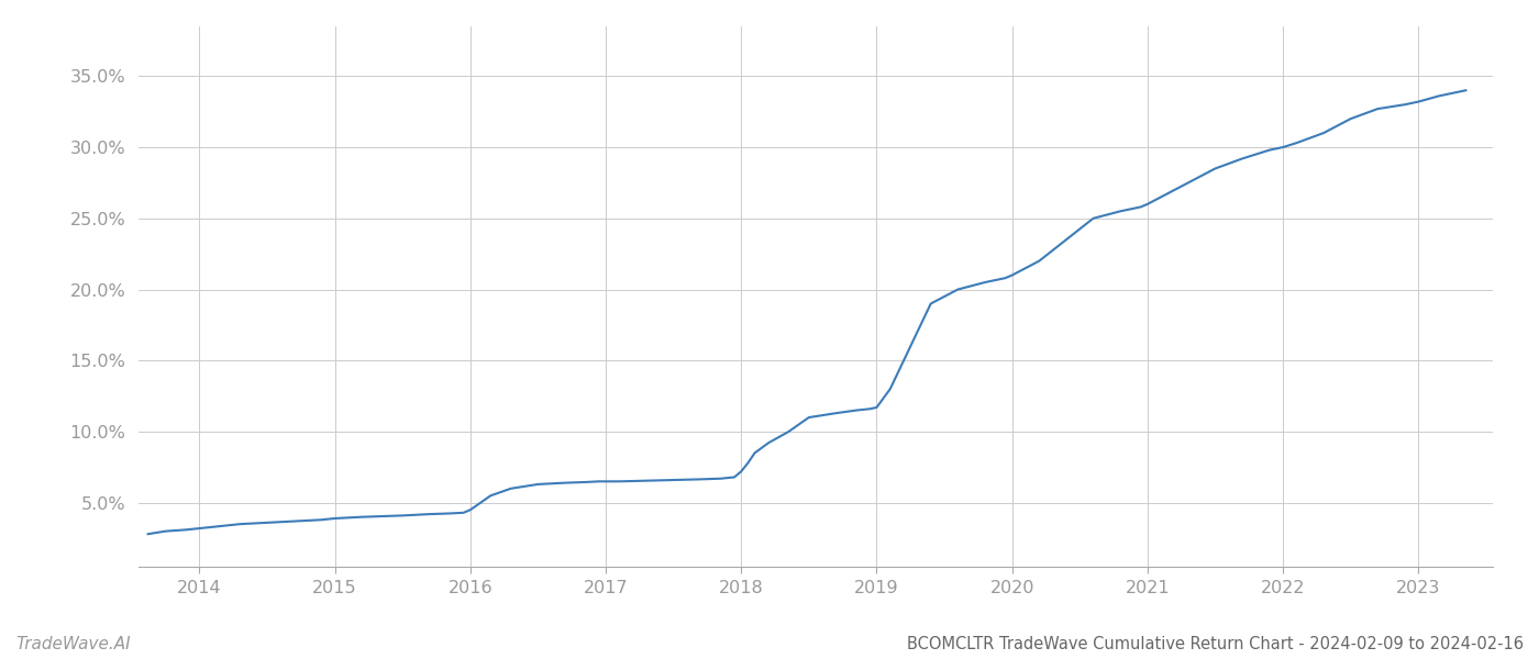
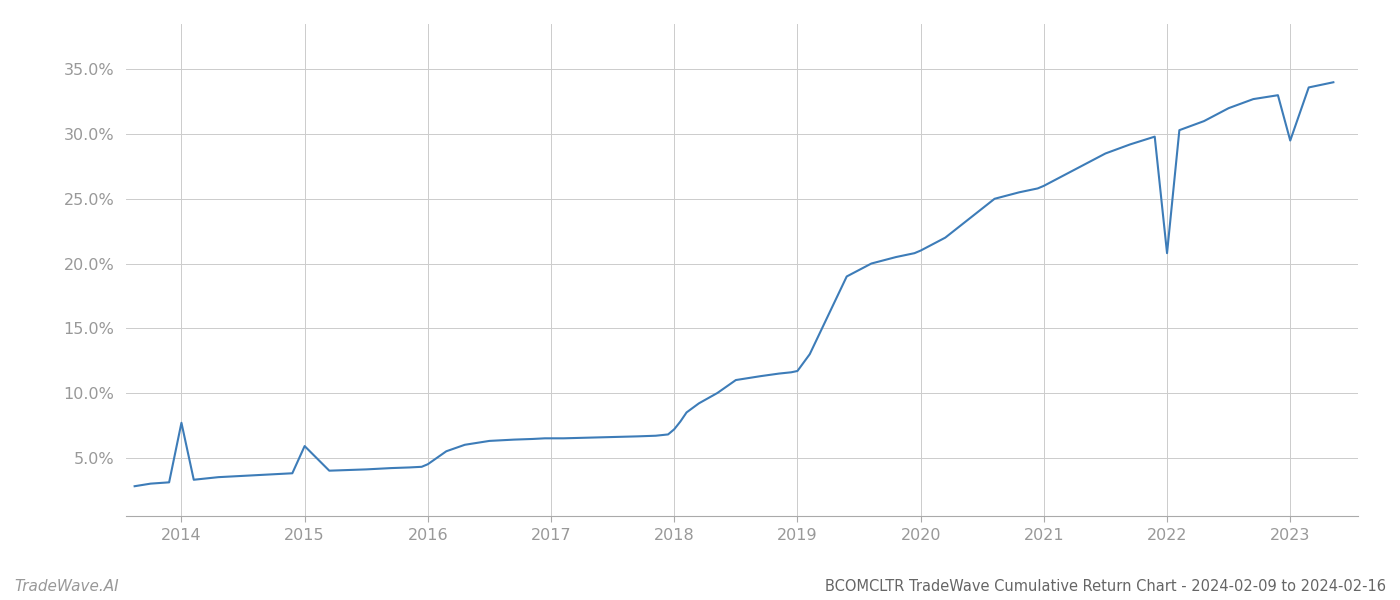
2014: 3.2% -> 7.7%
2015: 3.9% -> 5.9%
2022: 30.0% -> 20.8%
2023: 33.2% -> 29.5%
